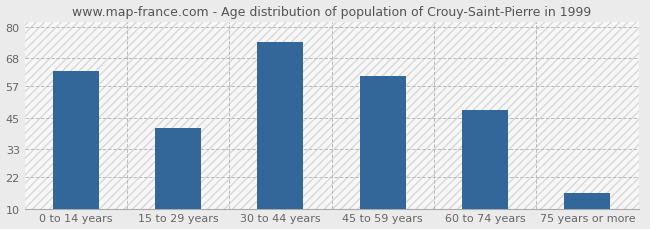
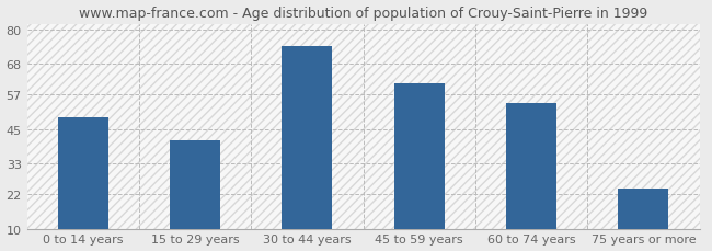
0 to 14 years: 63 -> 49
60 to 74 years: 48 -> 54
75 years or more: 16 -> 24
